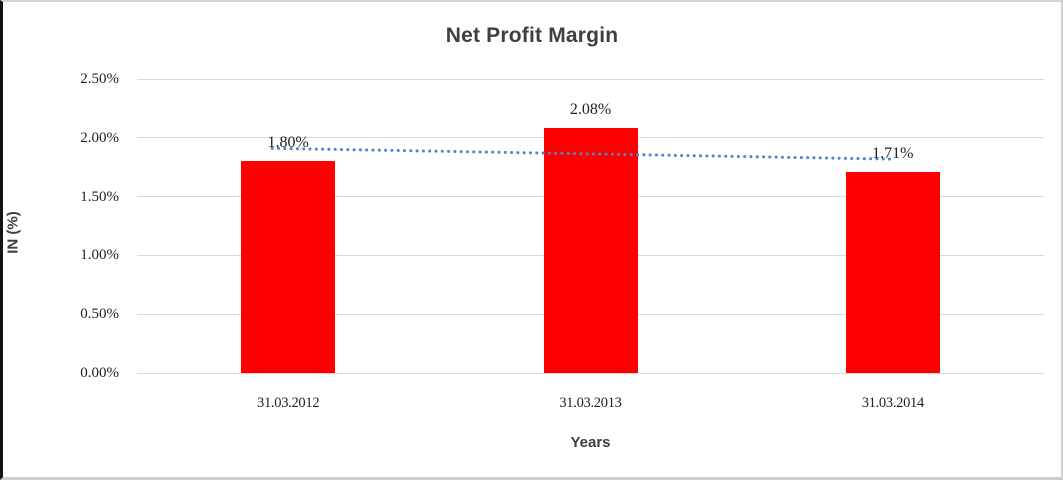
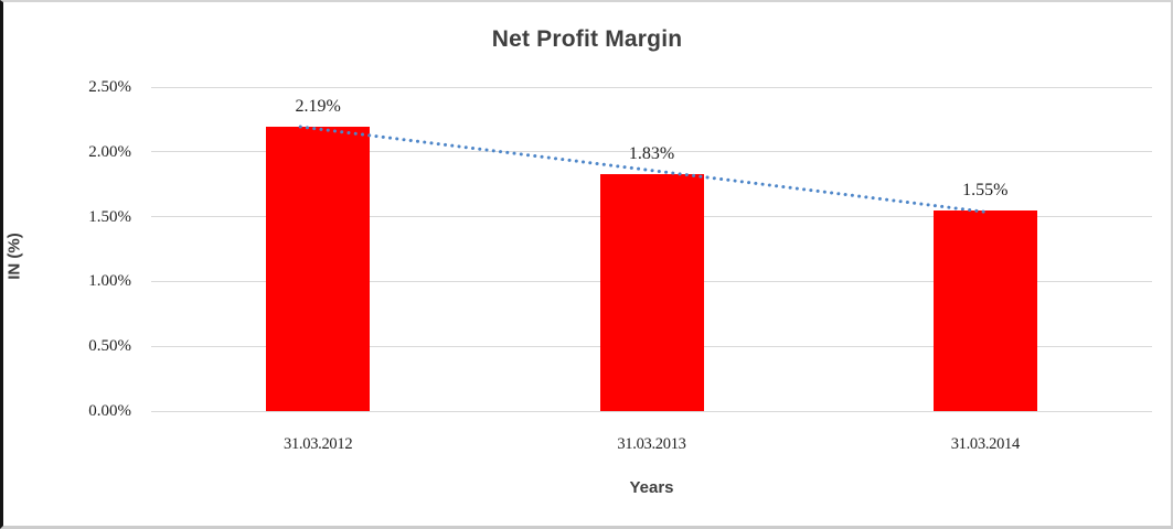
31.03.2012: 1.80% -> 2.19%
31.03.2013: 2.08% -> 1.83%
31.03.2014: 1.71% -> 1.55%
